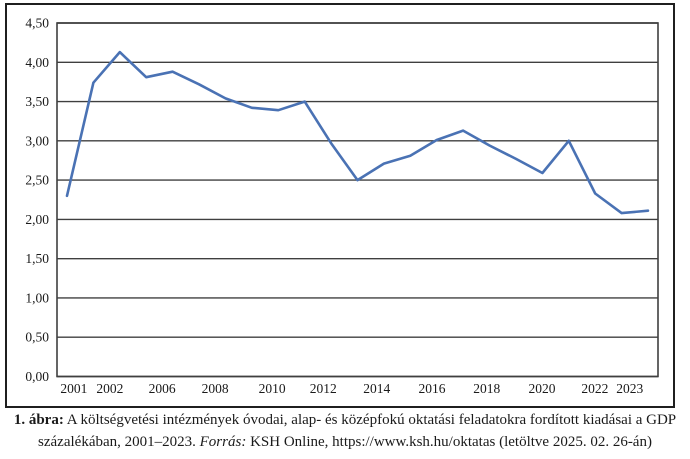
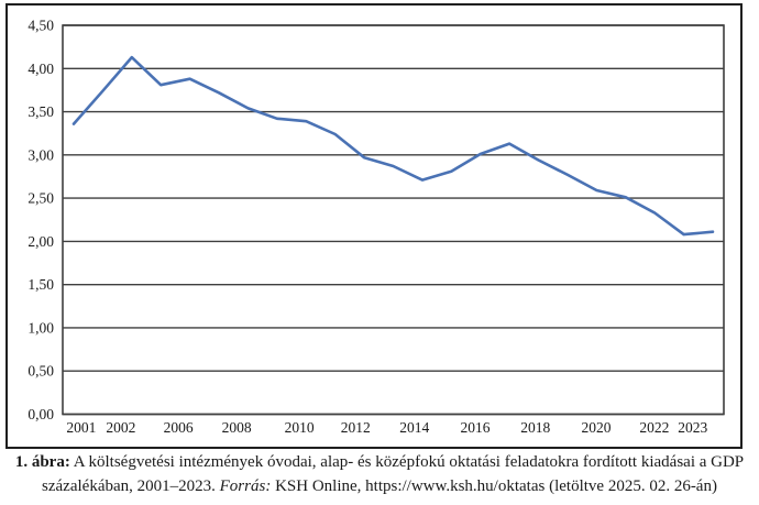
2001: 2,3 -> 3,4
2010: 3,5 -> 3,2
2012: 2,5 -> 2,9
2020: 3,0 -> 2,5
